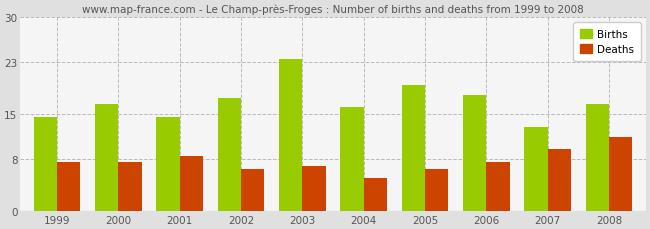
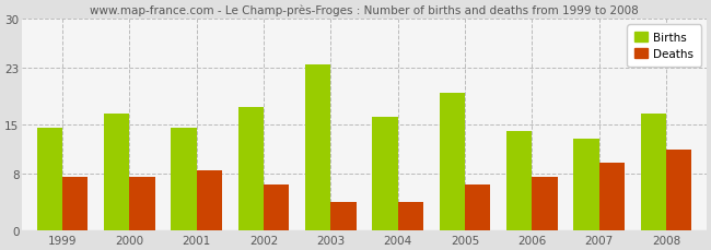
Deaths/2003: 7.0 -> 4.0
Deaths/2004: 5.0 -> 4.0
Births/2006: 18.0 -> 14.0
